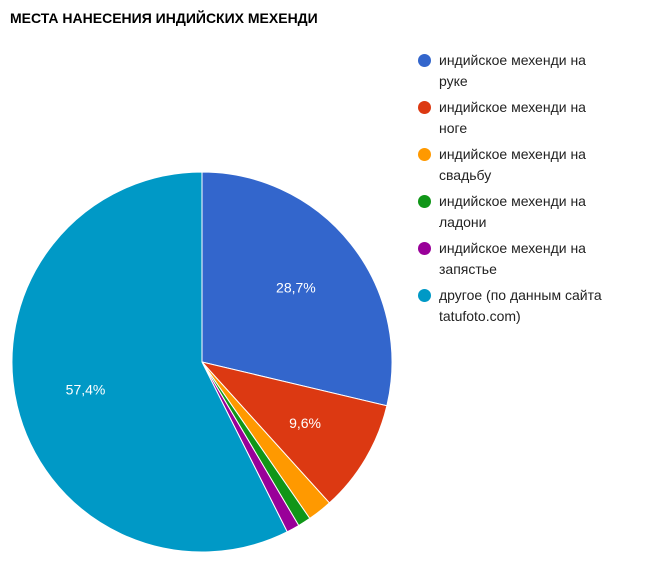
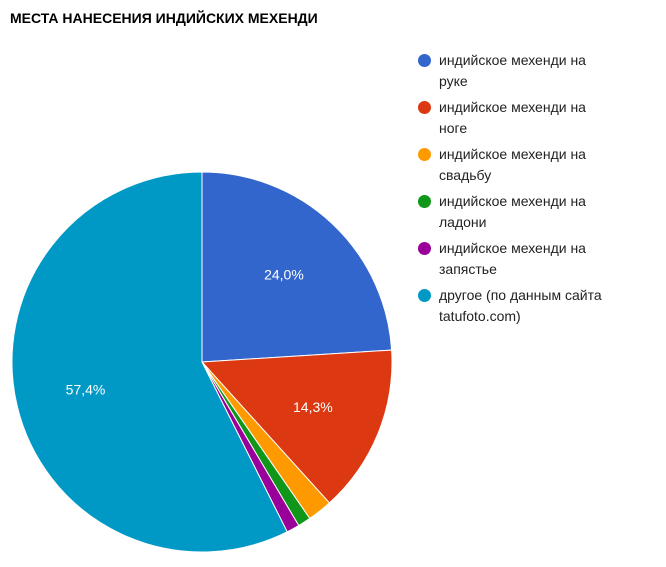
индийское мехенди на руке: 28,7% -> 24,0%
индийское мехенди на ноге: 9,6% -> 14,3%
